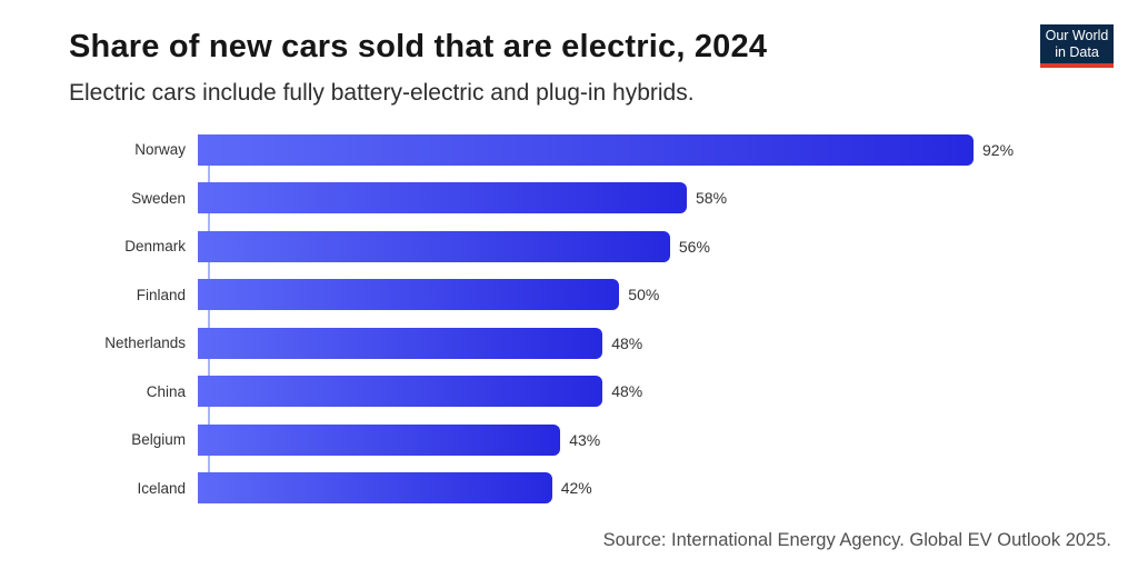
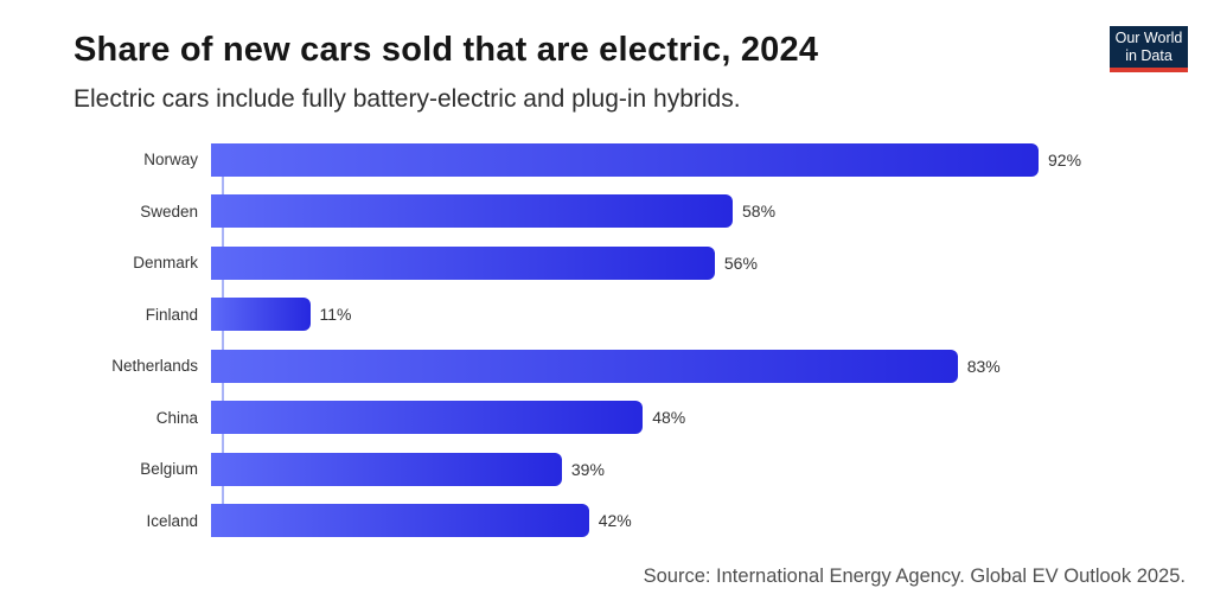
Finland: 50% -> 11%
Netherlands: 48% -> 83%
Belgium: 43% -> 39%
